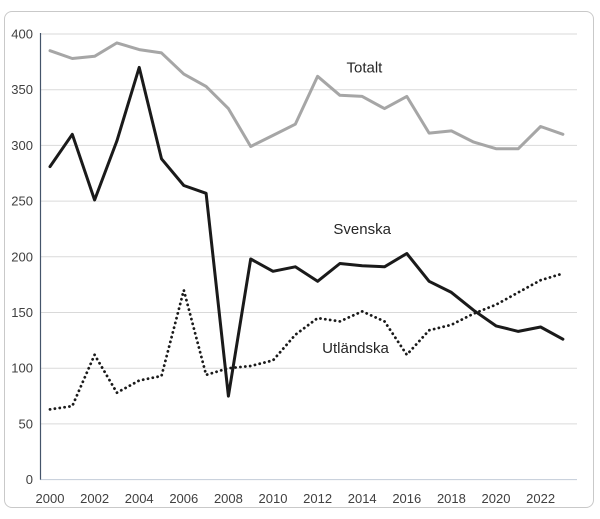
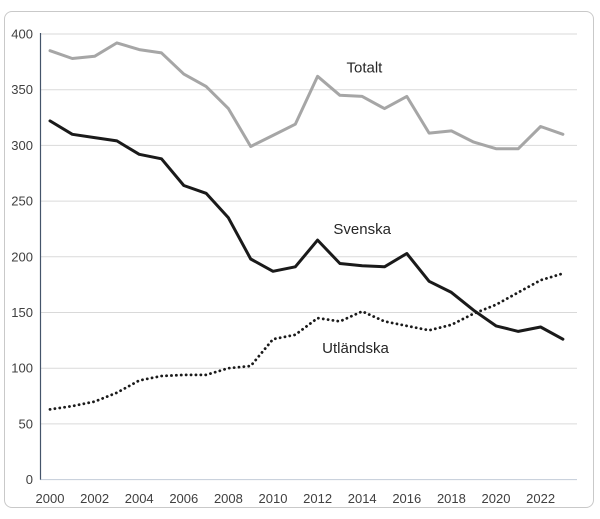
Svenska/2000: 281 -> 322
Svenska/2002: 251 -> 307
Utländska/2002: 112 -> 70
Svenska/2004: 370 -> 292
Utländska/2006: 170 -> 94
Svenska/2008: 75 -> 235
Utländska/2010: 107 -> 126
Svenska/2012: 178 -> 215
Utländska/2016: 112 -> 138
